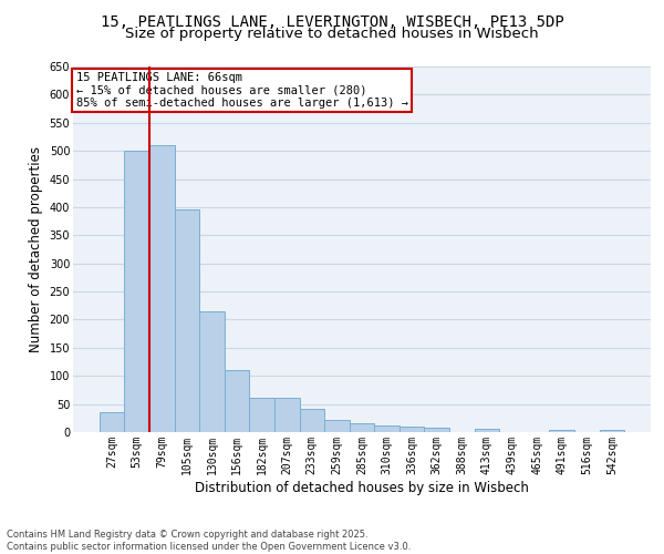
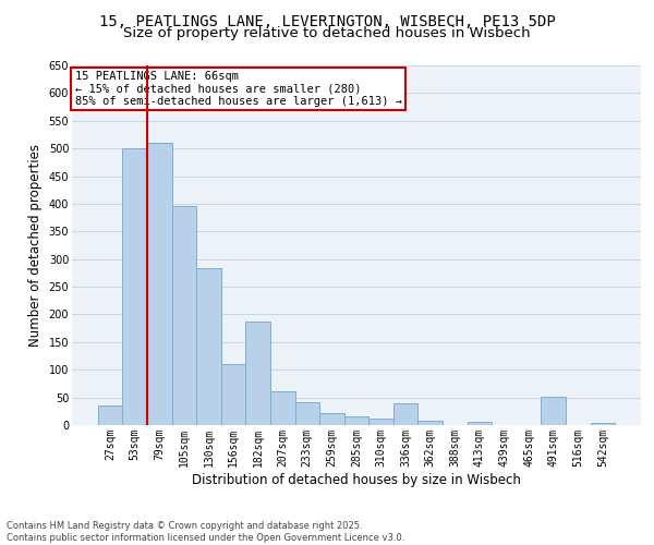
130sqm: 215 -> 284
182sqm: 62 -> 188
336sqm: 9 -> 40
491sqm: 4 -> 52
